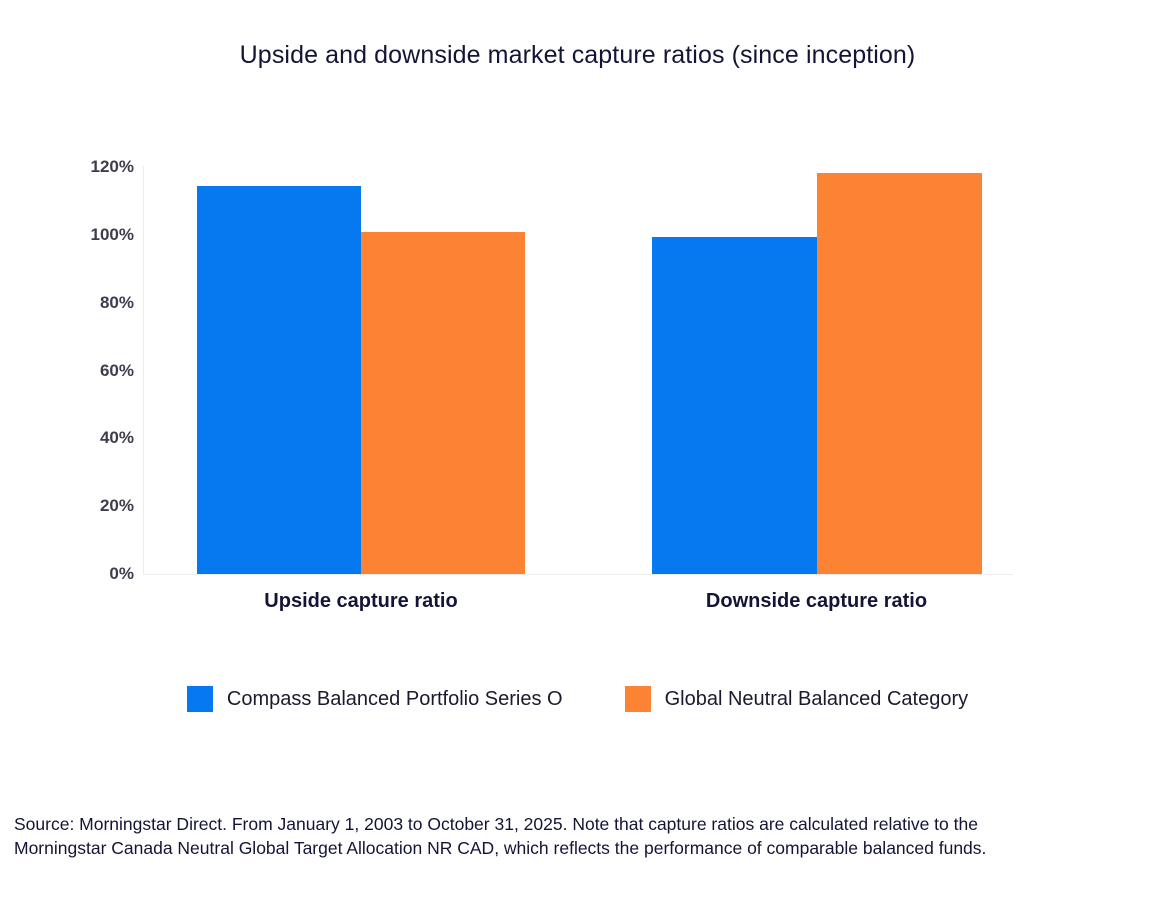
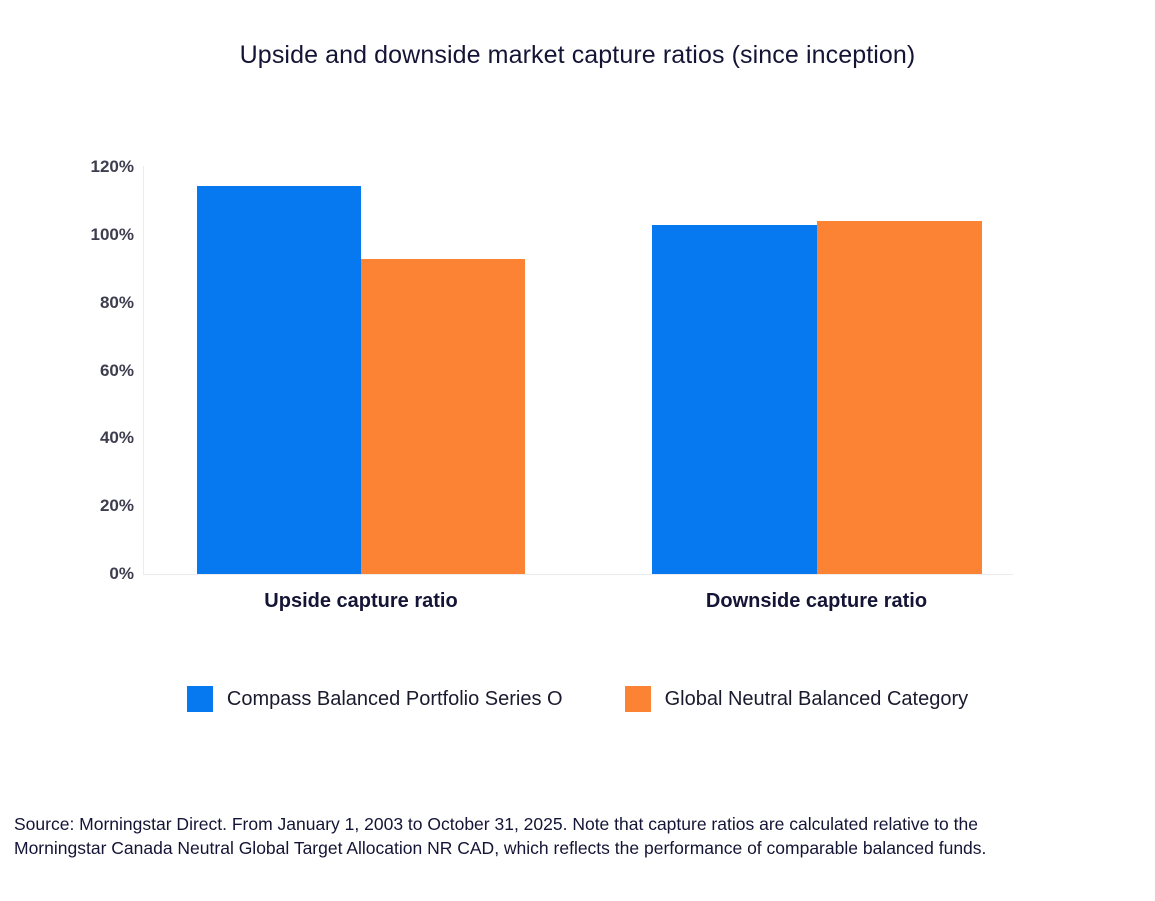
Global Neutral Balanced Category/Upside capture ratio: 101% -> 93%
Compass Balanced Portfolio Series O/Downside capture ratio: 99% -> 103%
Global Neutral Balanced Category/Downside capture ratio: 118% -> 104%
